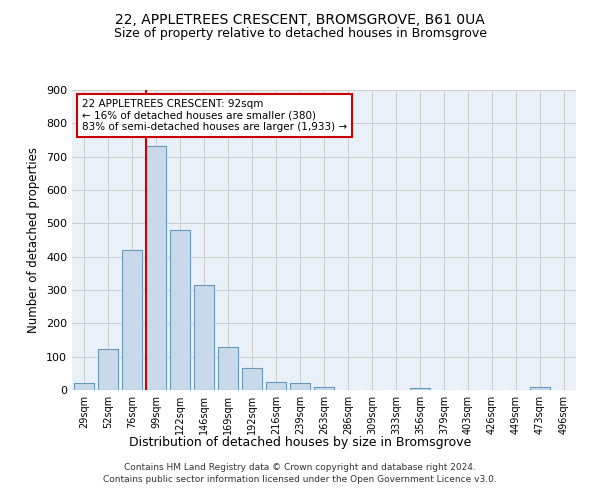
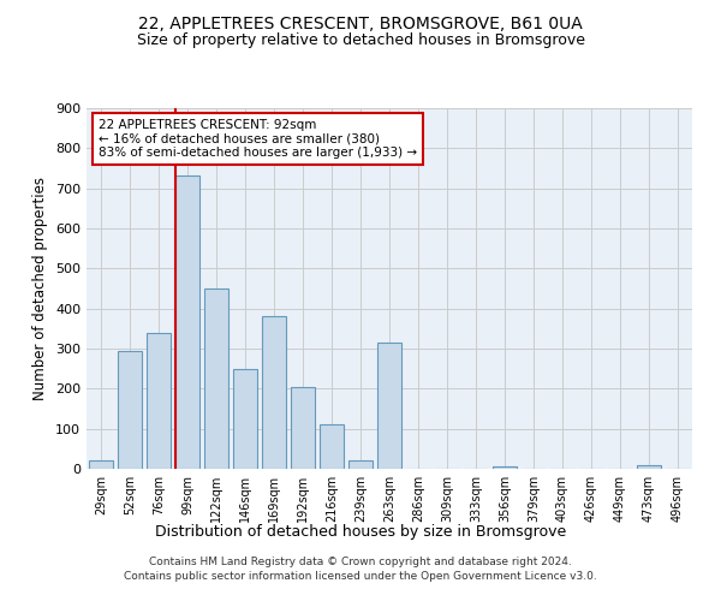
52sqm: 122 -> 295
76sqm: 420 -> 340
122sqm: 479 -> 450
146sqm: 315 -> 250
169sqm: 130 -> 380
192sqm: 65 -> 205
216sqm: 25 -> 110
263sqm: 10 -> 315
